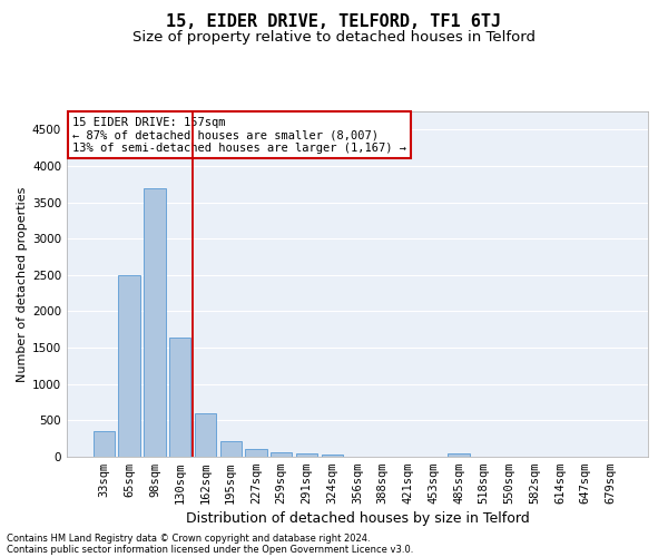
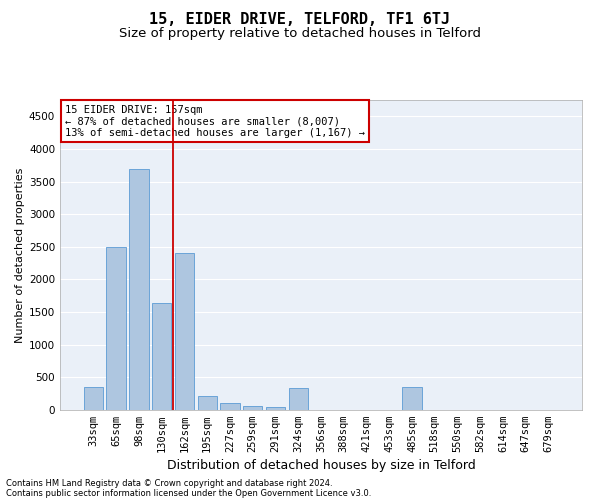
162sqm: 590 -> 2400
324sqm: 30 -> 340
485sqm: 50 -> 360
